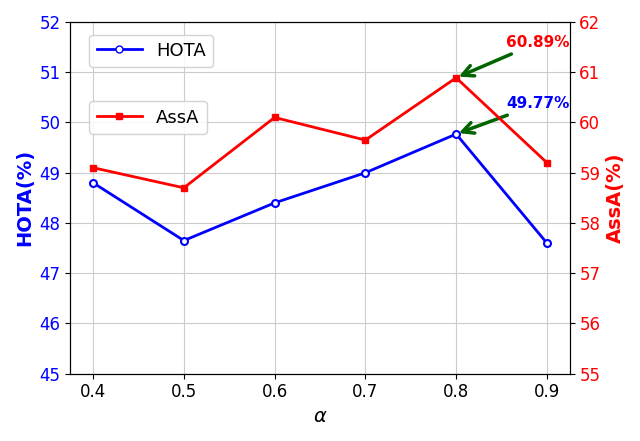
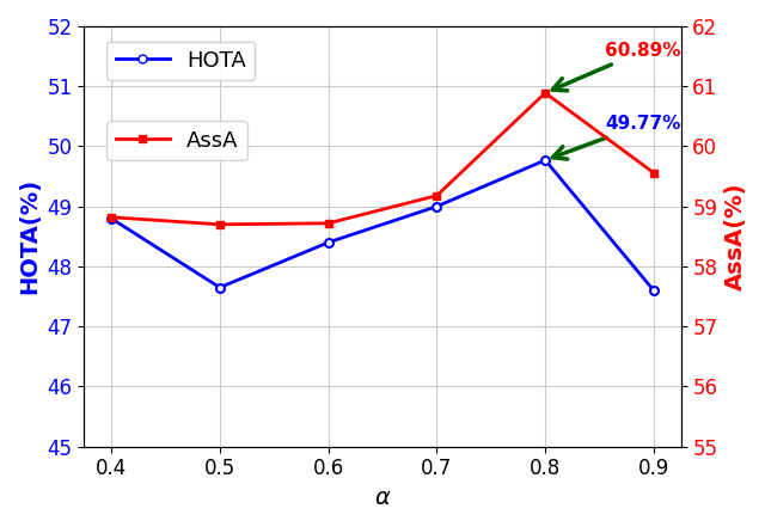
AssA/0.4: 59.10 -> 58.82
AssA/0.6: 60.10 -> 58.72
AssA/0.7: 59.65 -> 59.18
AssA/0.9: 59.20 -> 59.56
